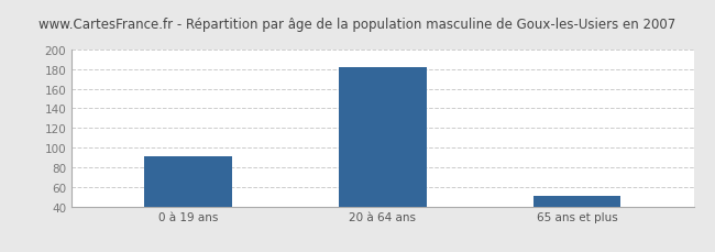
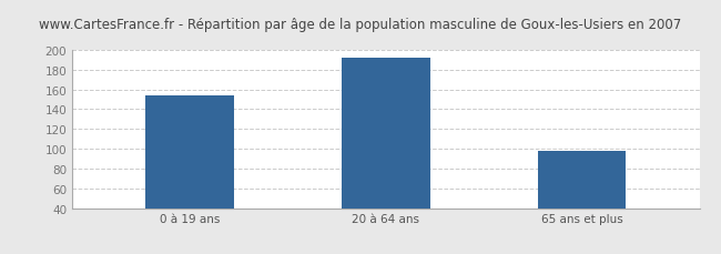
0 à 19 ans: 91 -> 154
20 à 64 ans: 182 -> 192
65 ans et plus: 51 -> 98
